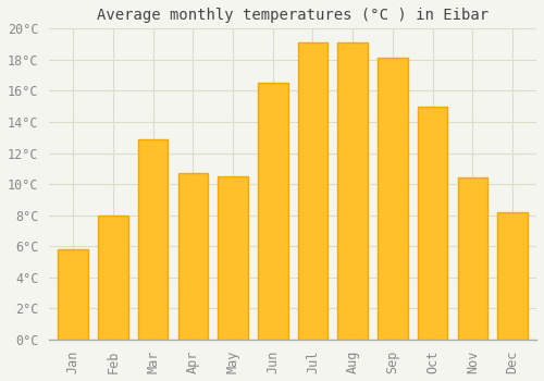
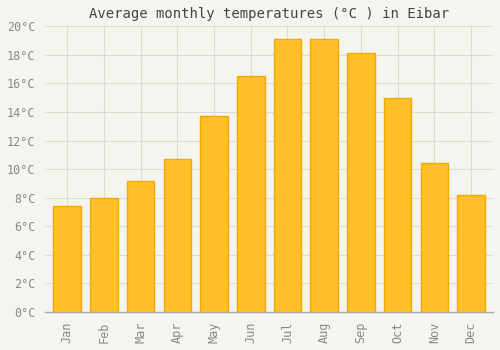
Jan: 5.8°C -> 7.4°C
Mar: 12.9°C -> 9.2°C
May: 10.5°C -> 13.7°C
